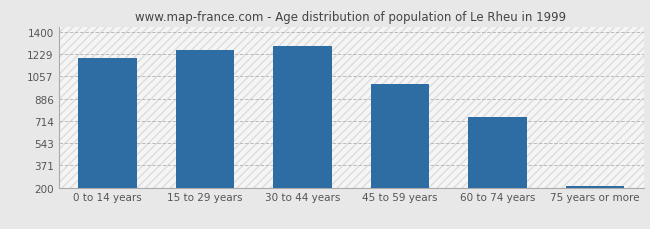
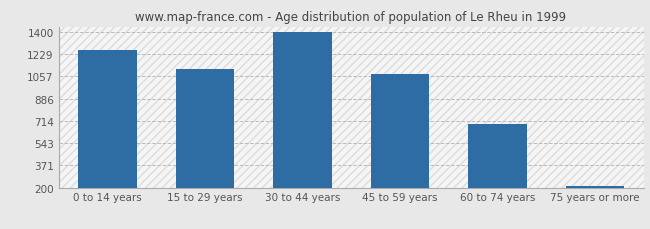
0 to 14 years: 1200 -> 1260
15 to 29 years: 1260 -> 1110
30 to 44 years: 1290 -> 1400
45 to 59 years: 1000 -> 1080
60 to 74 years: 740 -> 690
